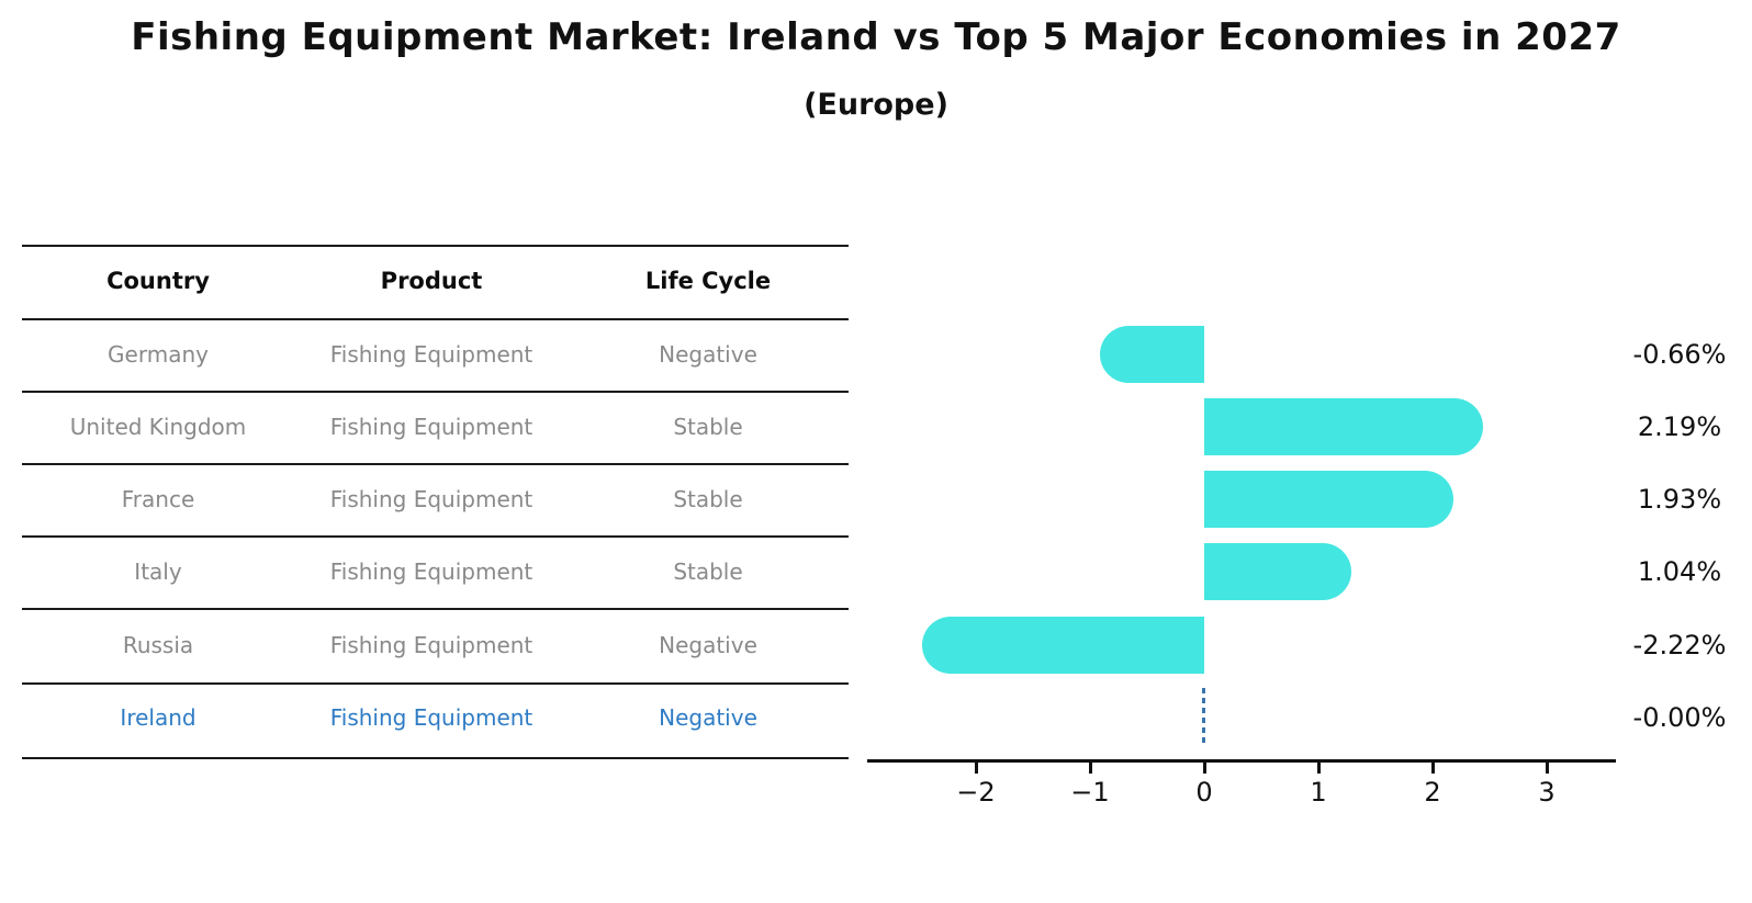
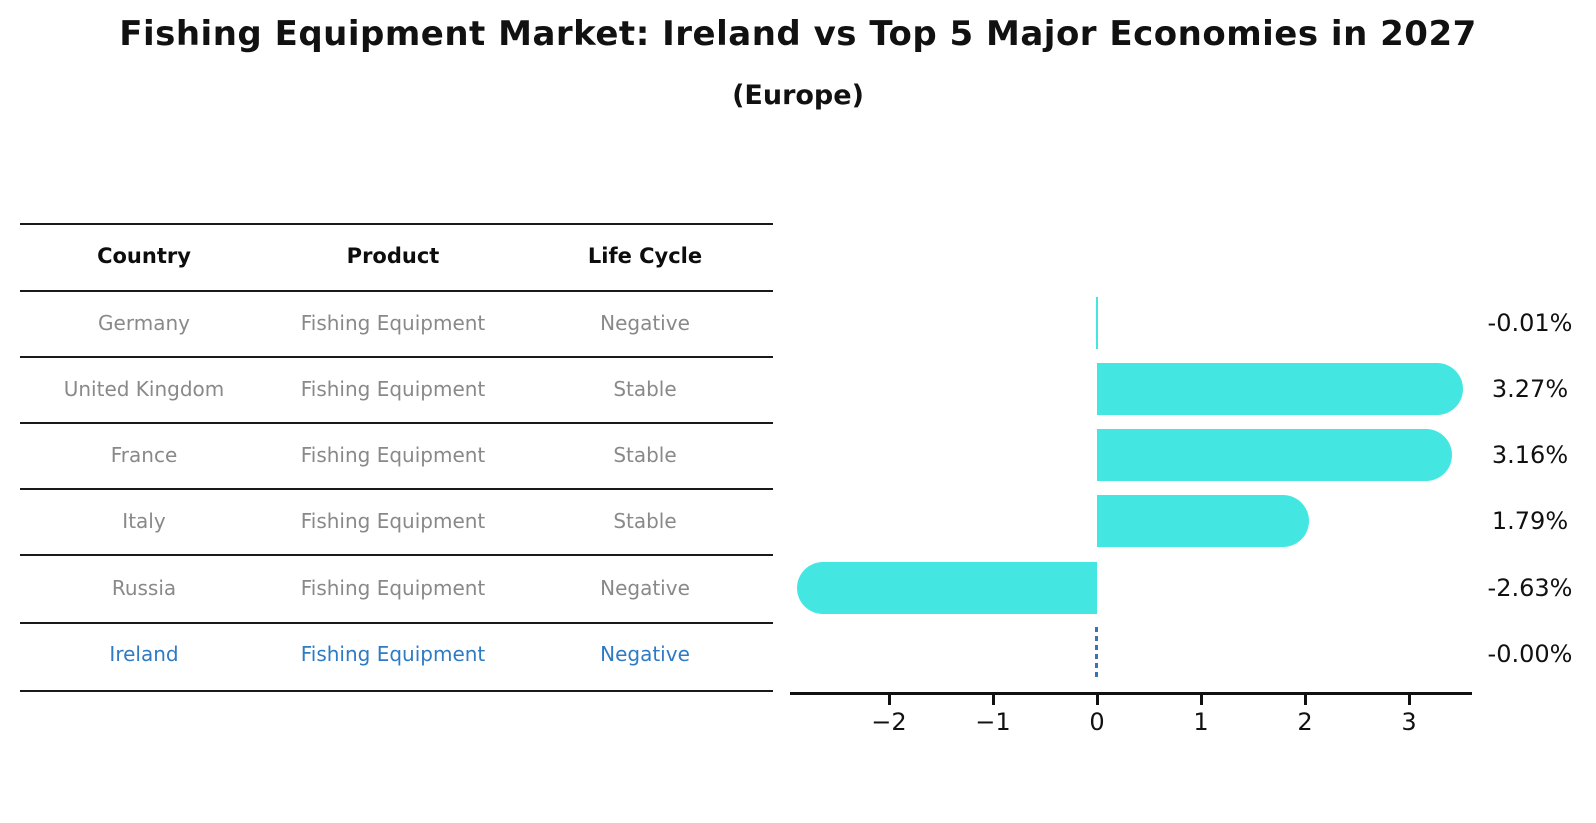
Germany: -0.66% -> -0.01%
United Kingdom: 2.19% -> 3.27%
France: 1.93% -> 3.16%
Italy: 1.04% -> 1.79%
Russia: -2.22% -> -2.63%
